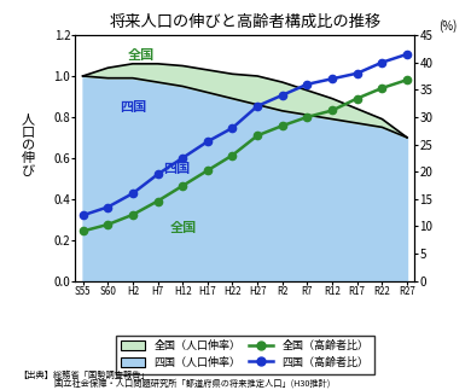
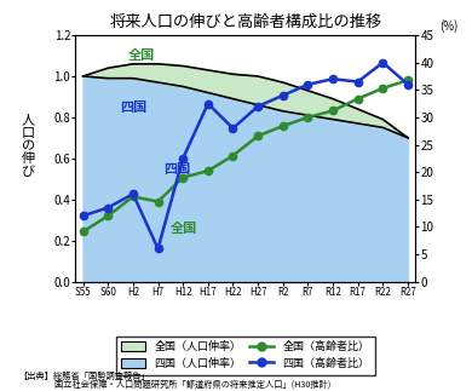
全国（高齢者比）/S60: 10.3 -> 12.0
全国（高齢者比）/H2: 12.1 -> 15.5
四国（高齢者比）/H7: 19.5 -> 6.0
全国（高齢者比）/H12: 17.4 -> 19.0
四国（高齢者比）/H17: 25.5 -> 32.5
四国（高齢者比）/R17: 38.0 -> 36.5
四国（高齢者比）/R27: 41.5 -> 36.0
